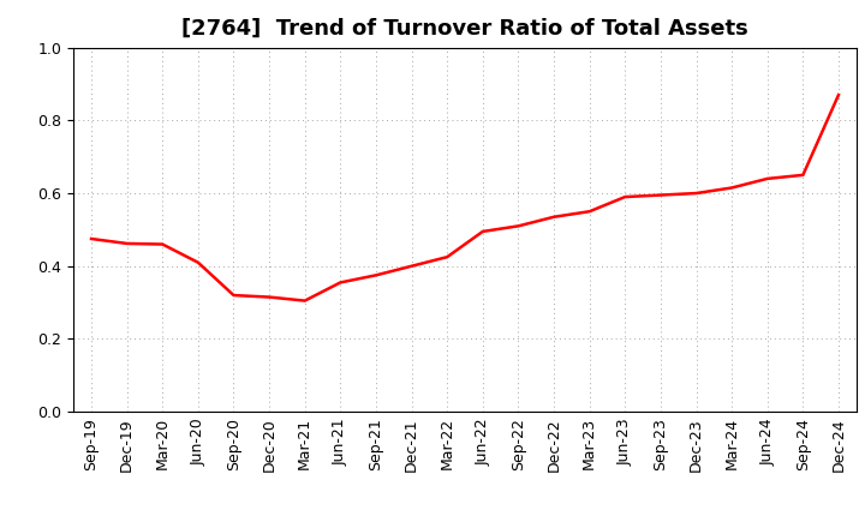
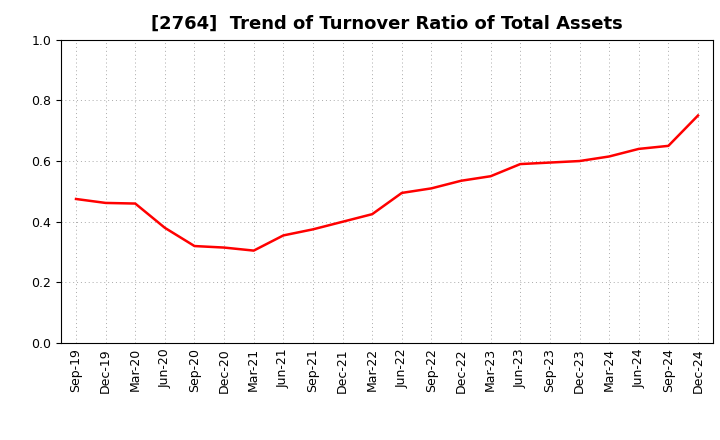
Jun-20: 0.410 -> 0.380
Dec-24: 0.870 -> 0.750
